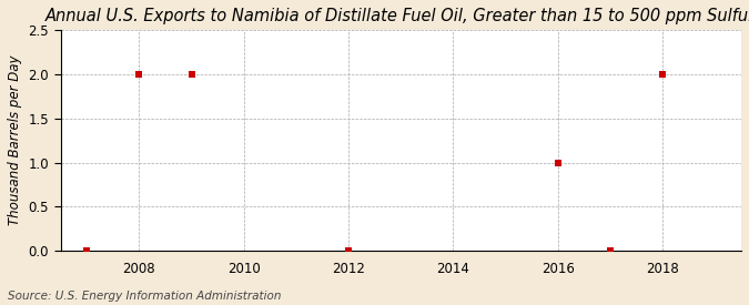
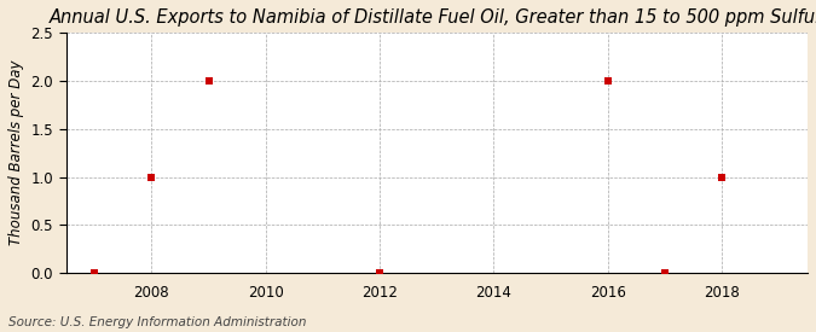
2008: 2 -> 1
2016: 1 -> 2
2018: 2 -> 1
